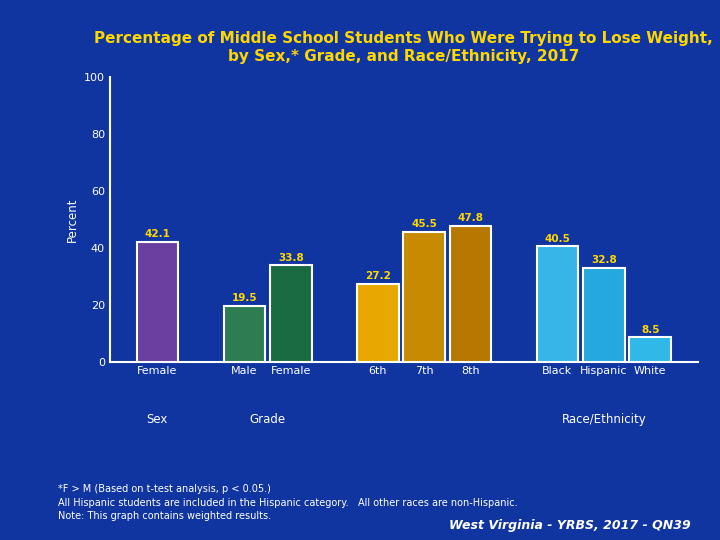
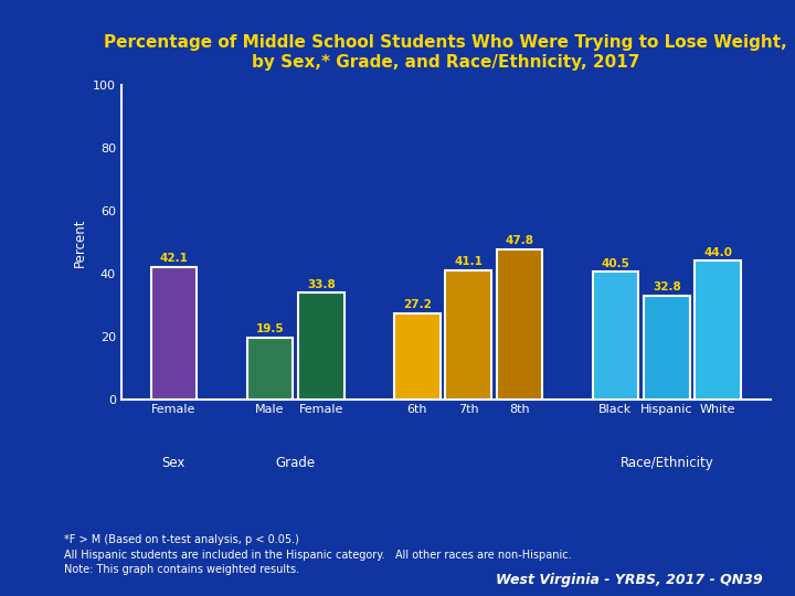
7th: 45.5 -> 41.1
White: 8.5 -> 44.0
